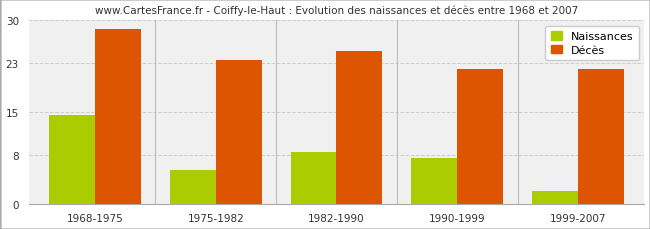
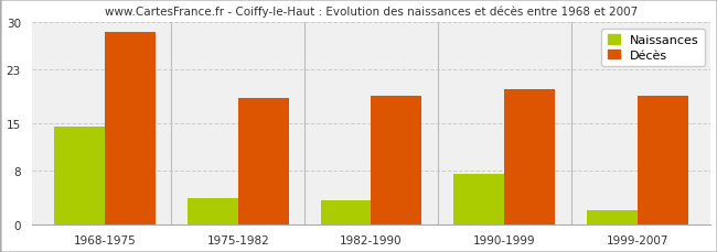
Naissances/1975-1982: 5.5 -> 3.8
Décès/1975-1982: 23.5 -> 18.8
Naissances/1982-1990: 8.5 -> 3.6
Décès/1982-1990: 25.0 -> 19.0
Décès/1990-1999: 22.0 -> 20.0
Décès/1999-2007: 22.0 -> 19.0
